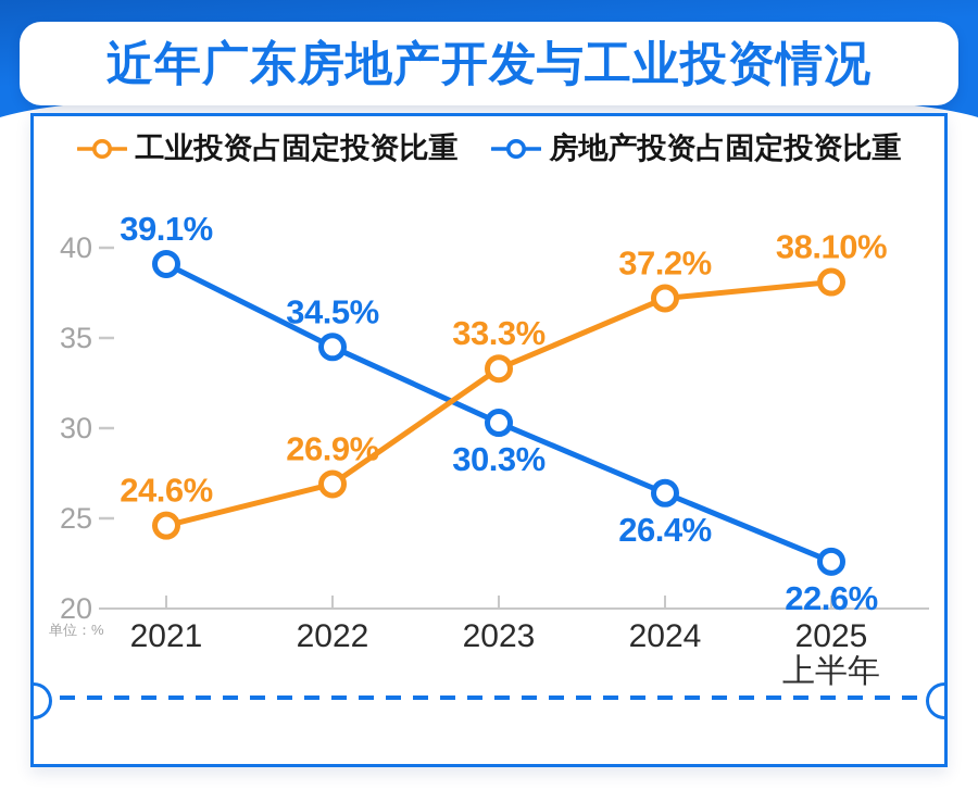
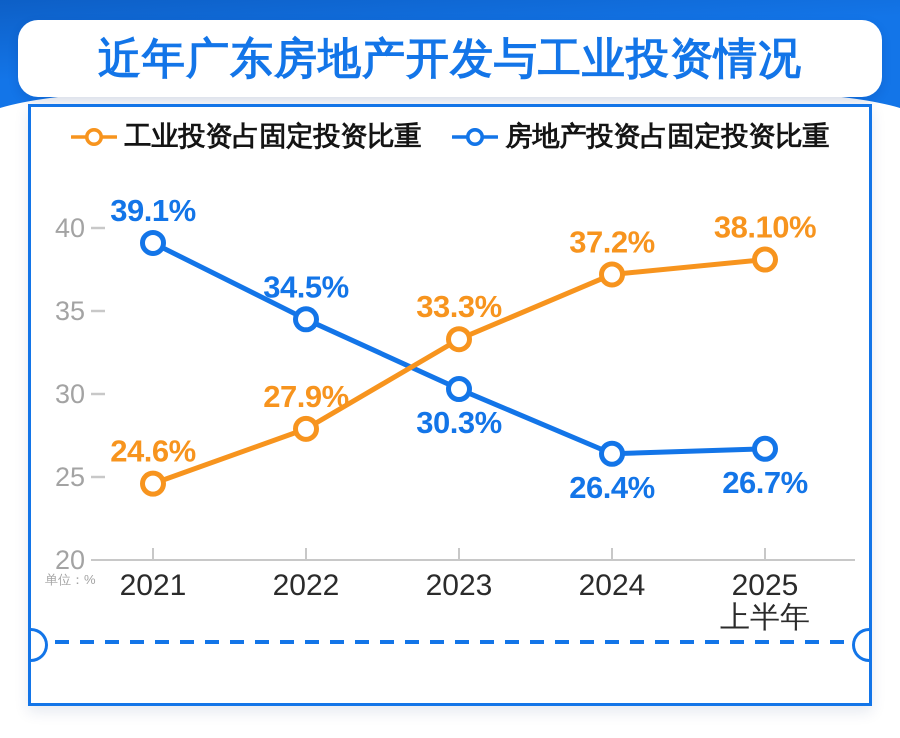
工业投资占固定投资比重/2022: 26.9% -> 27.9%
房地产投资占固定投资比重/2025上半年: 22.6% -> 26.7%
